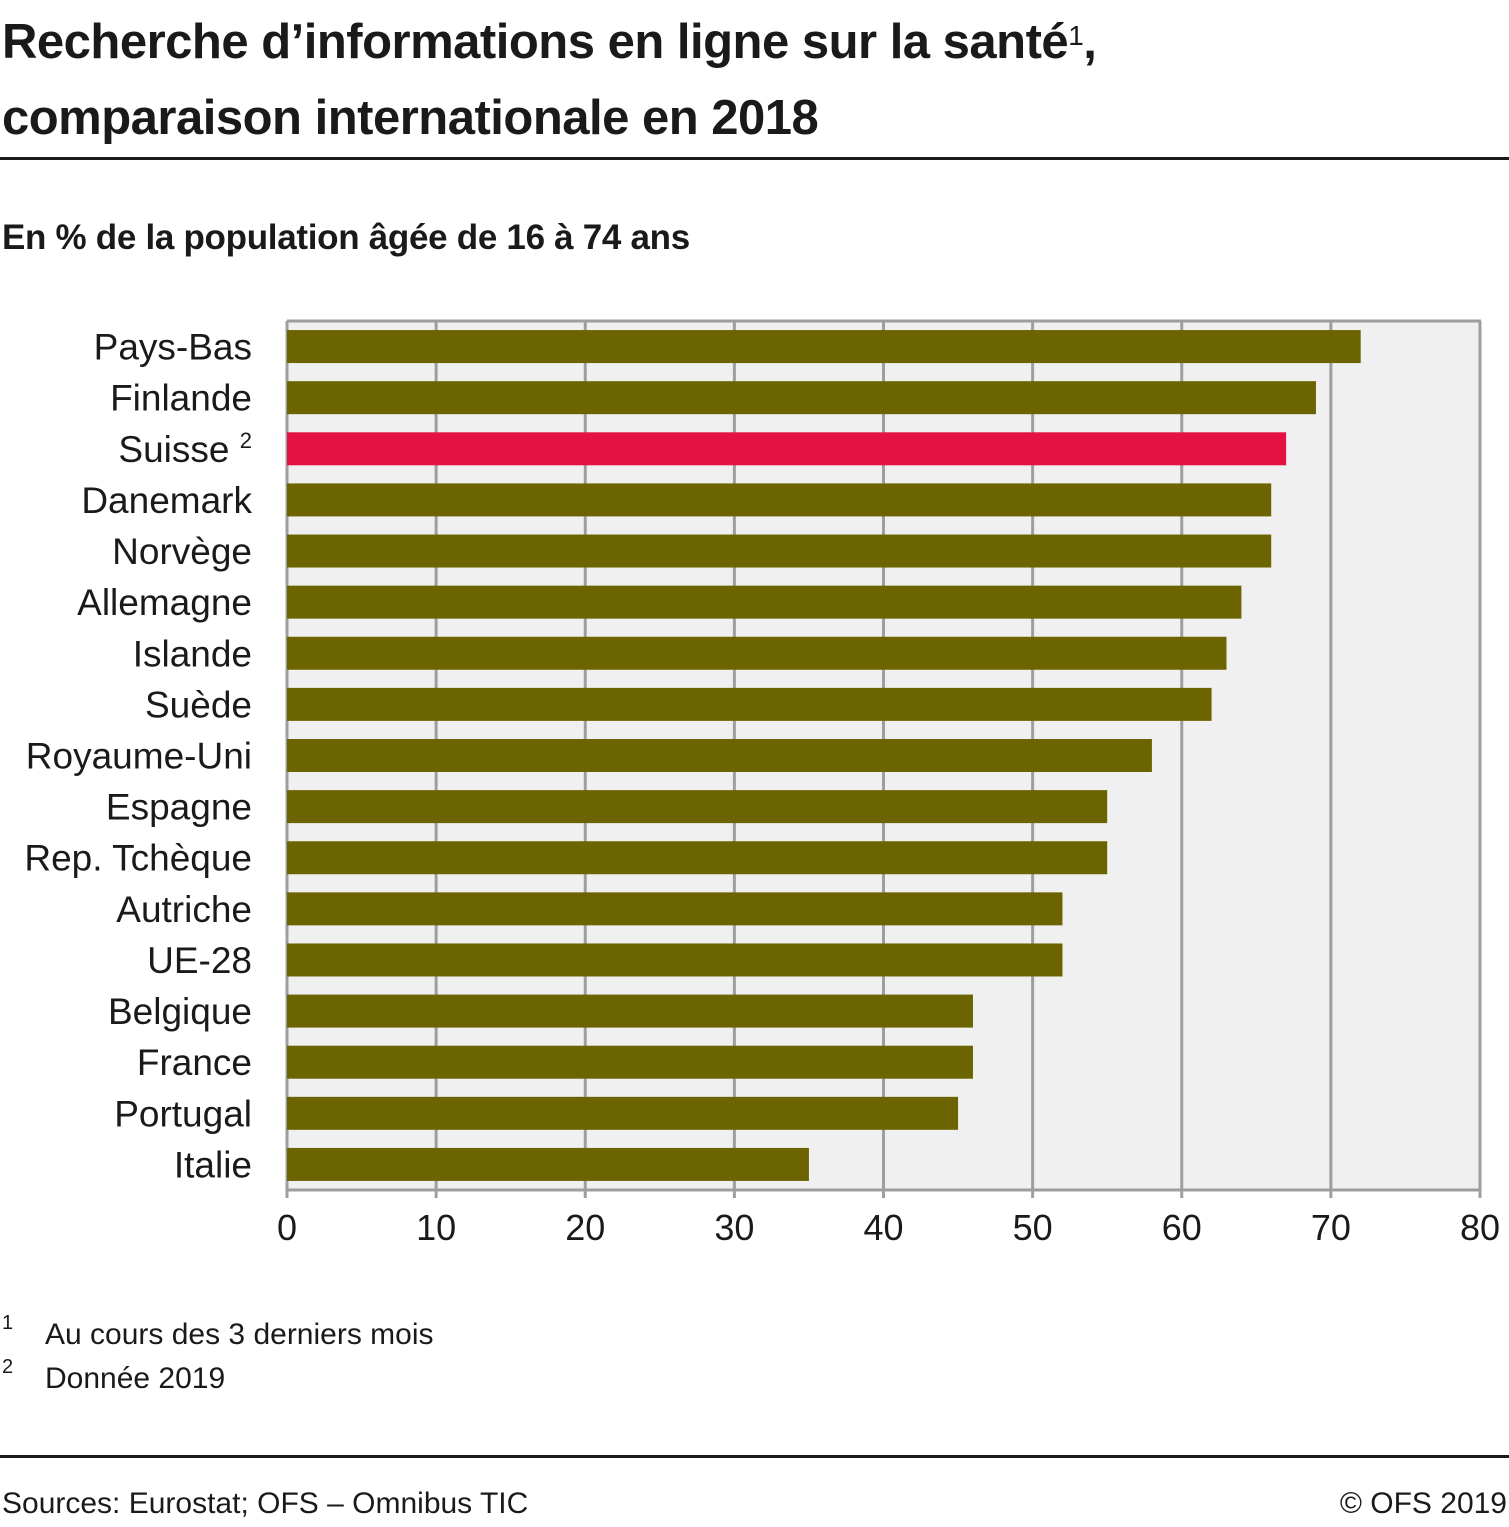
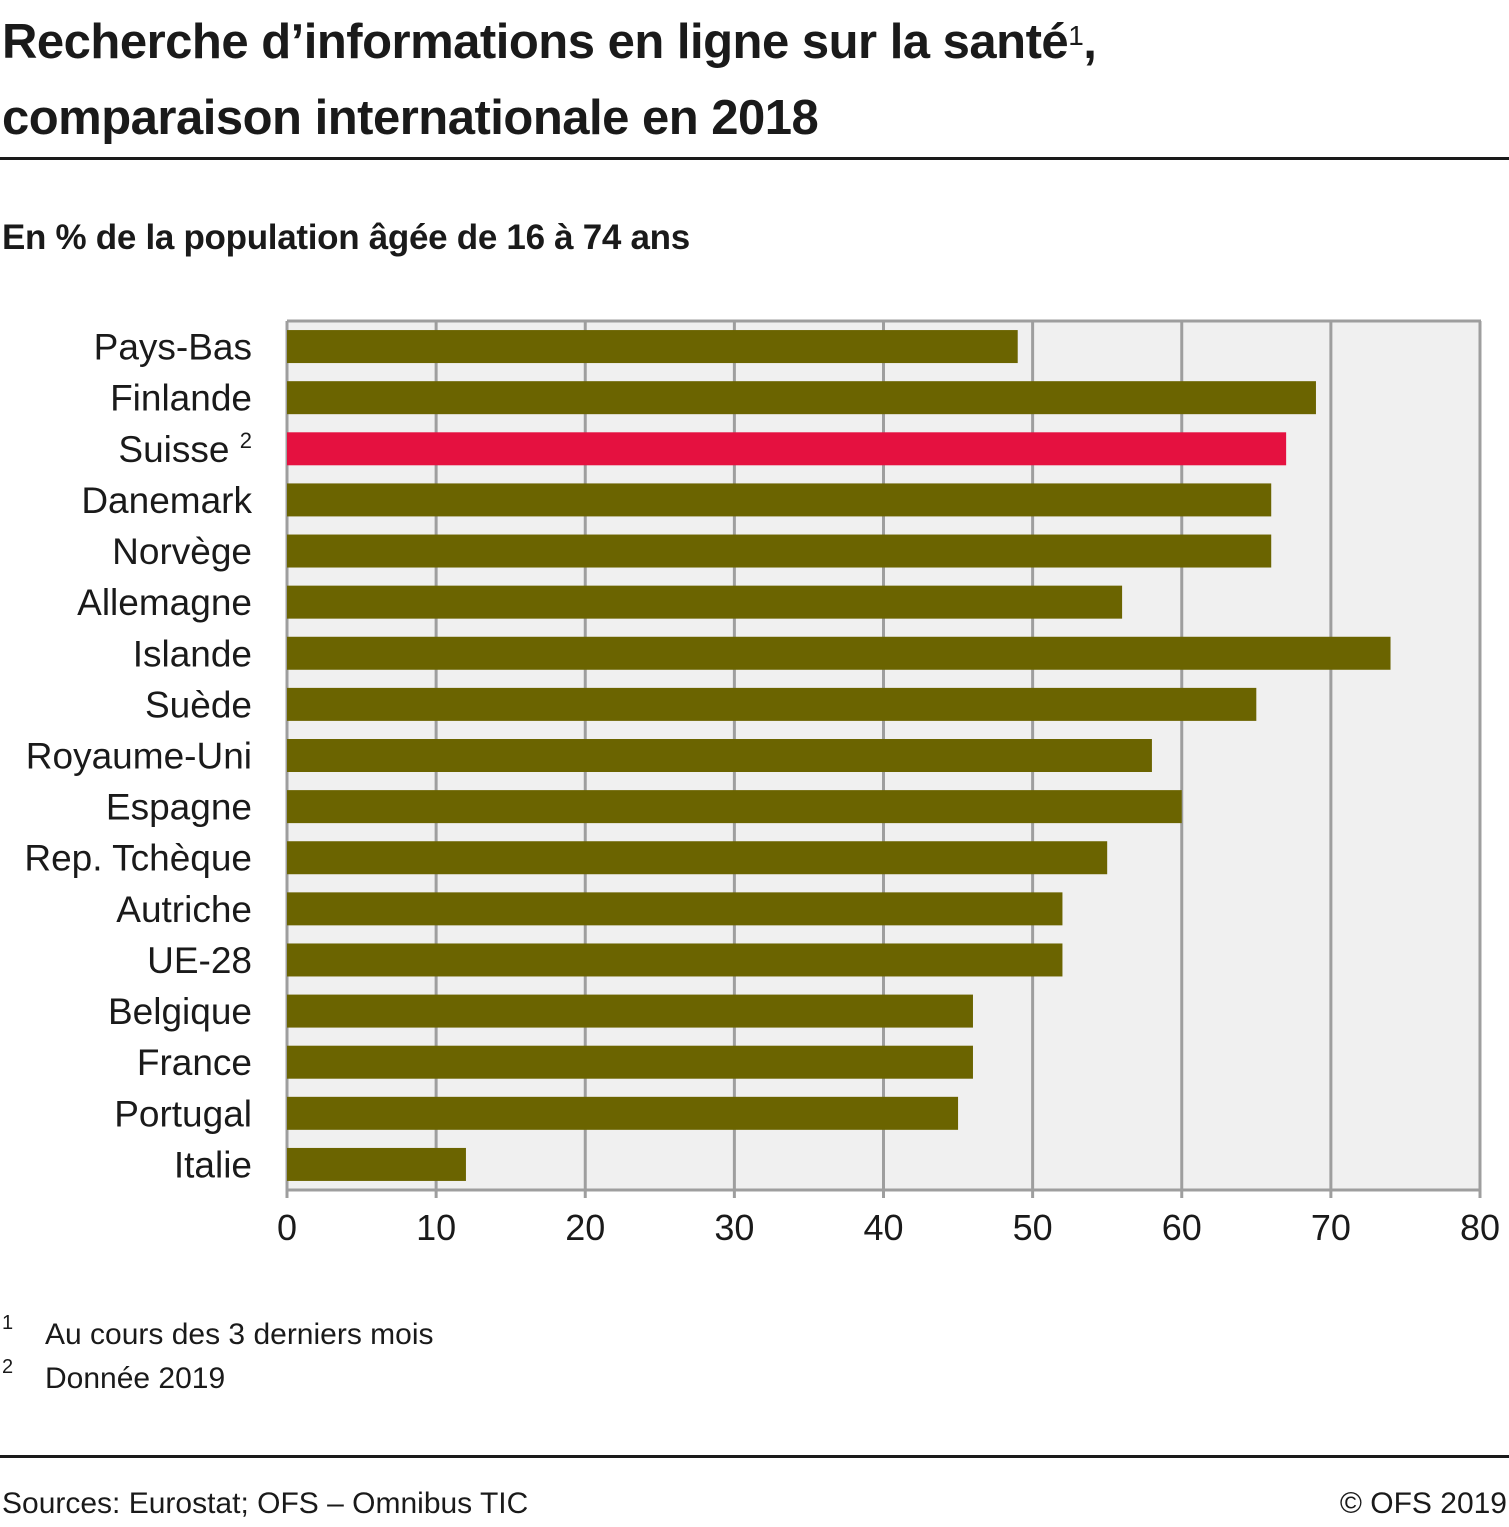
Pays-Bas: 72 -> 49
Allemagne: 64 -> 56
Islande: 63 -> 74
Suède: 62 -> 65
Espagne: 55 -> 60
Italie: 35 -> 12
